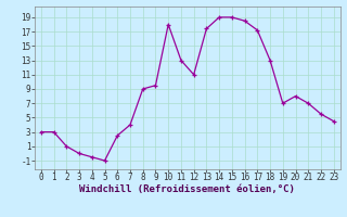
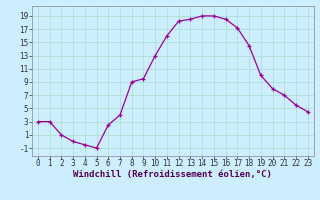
10: 18.0 -> 13.0
11: 13.0 -> 16.0
12: 11.0 -> 18.2
13: 17.4 -> 18.5
18: 13.0 -> 14.5
19: 7.0 -> 10.0
